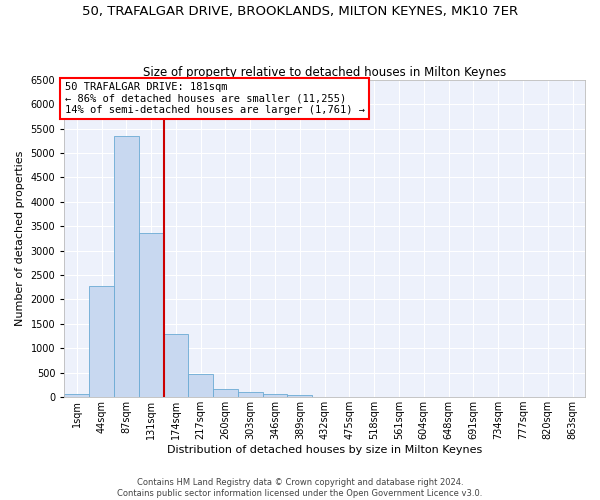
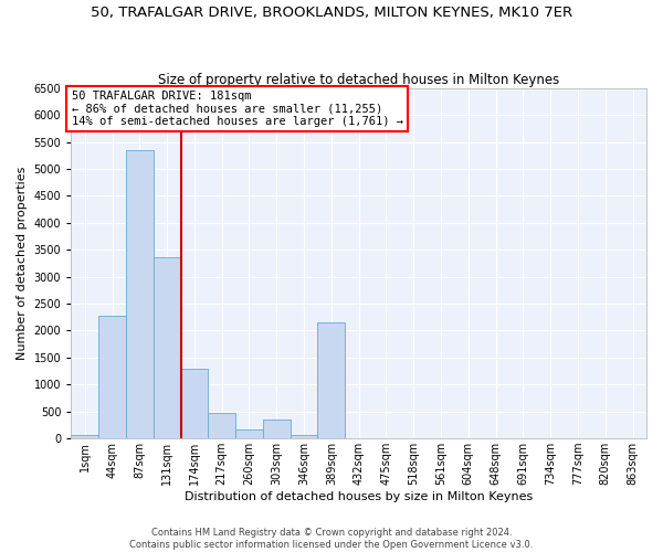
303sqm: 100 -> 350
389sqm: 40 -> 2150
